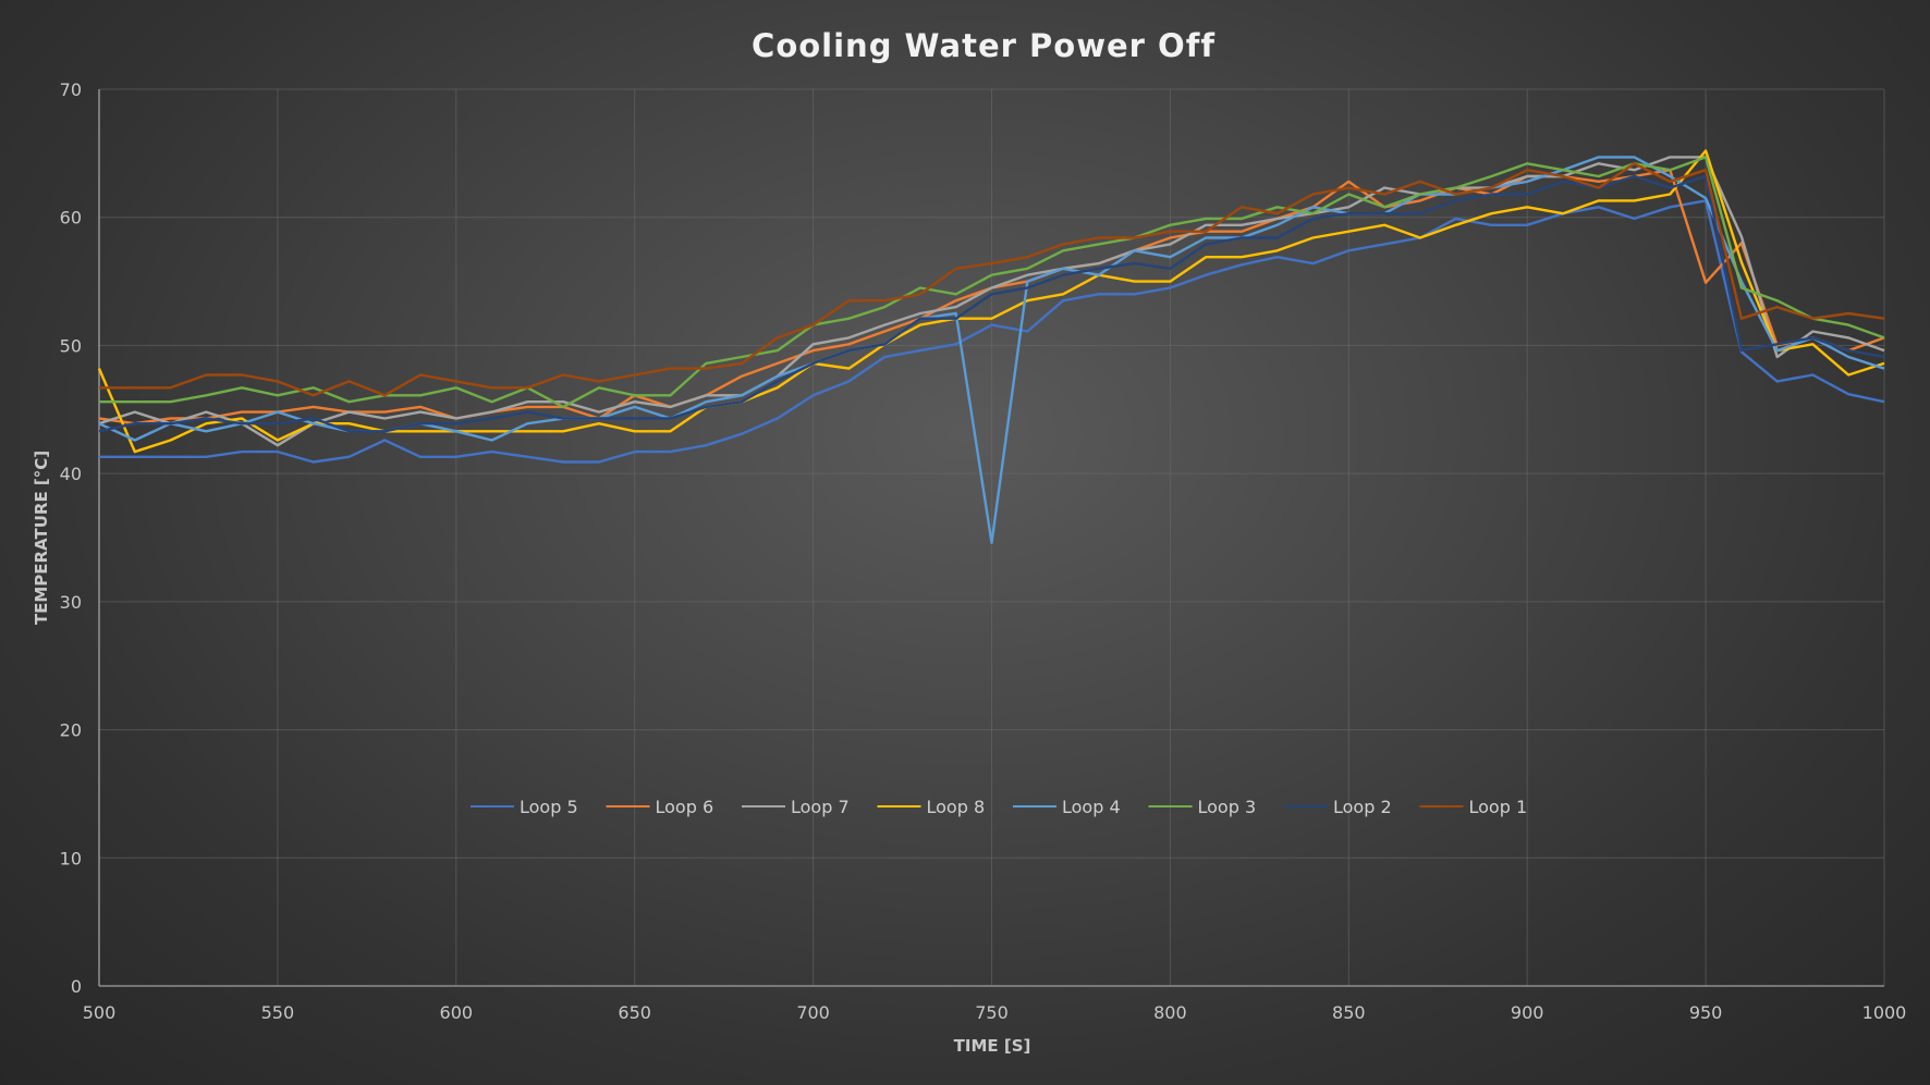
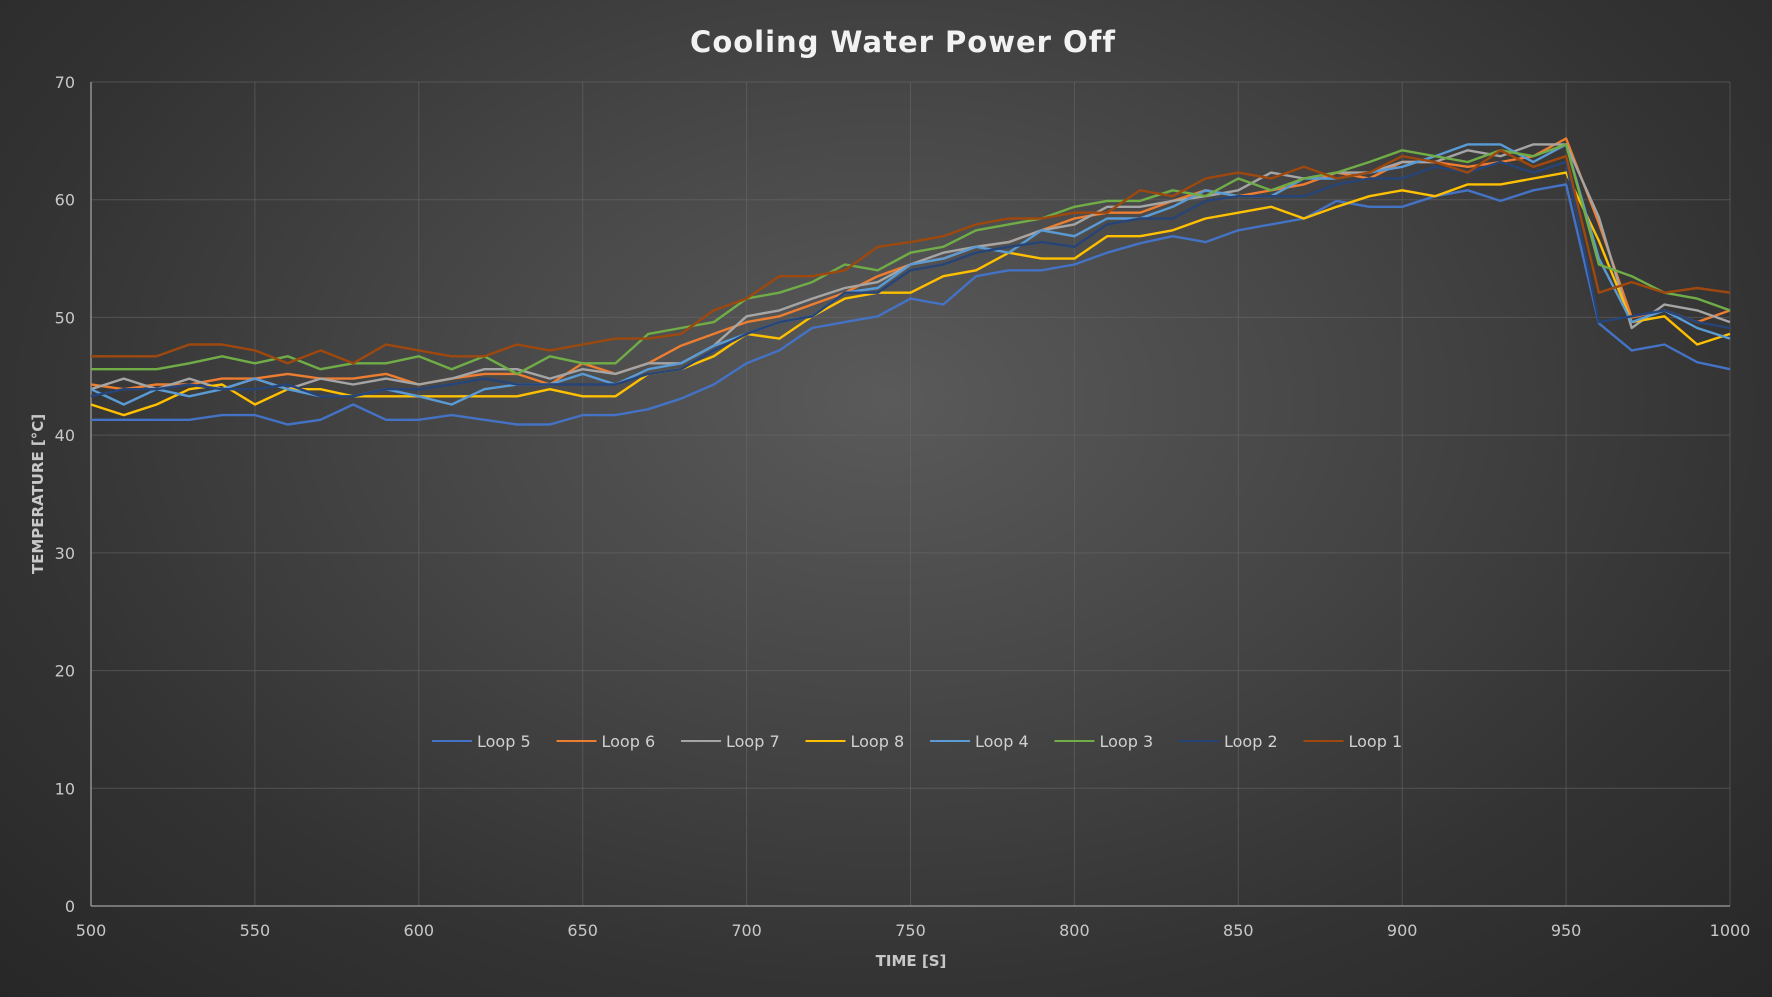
Loop 8/500: 48.2 -> 42.6
Loop 7/550: 42.2 -> 44.8
Loop 4/750: 34.6 -> 54.5
Loop 6/850: 62.8 -> 60.3
Loop 6/950: 54.9 -> 65.2
Loop 8/950: 65.2 -> 62.3
Loop 4/950: 61.5 -> 64.7
